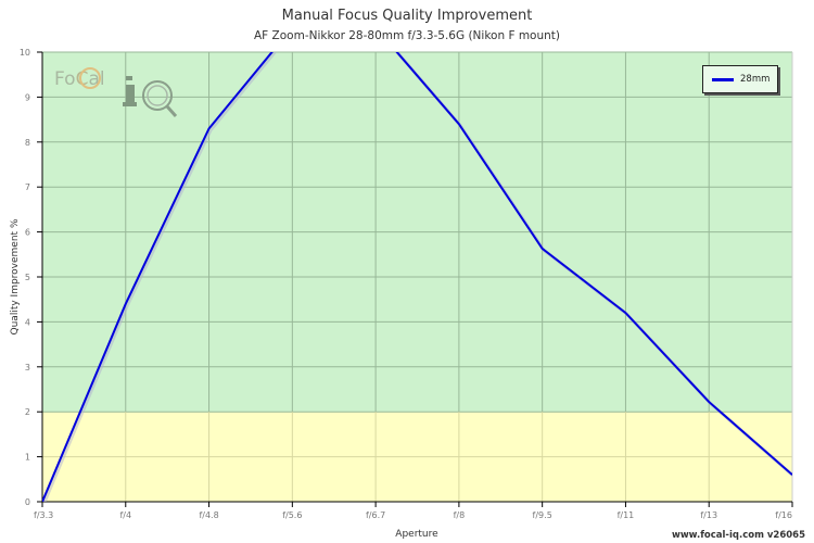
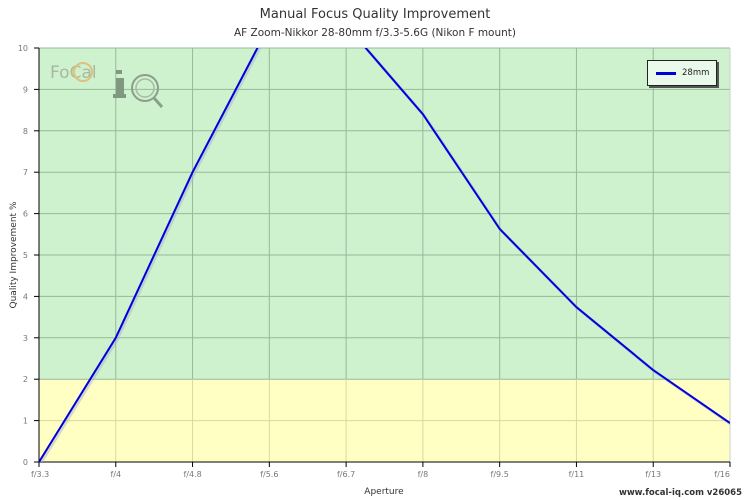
f/4: 4.4 -> 3.0
f/4.8: 8.3 -> 7.0
f/11: 4.2 -> 3.7
f/16: 0.6 -> 0.9
